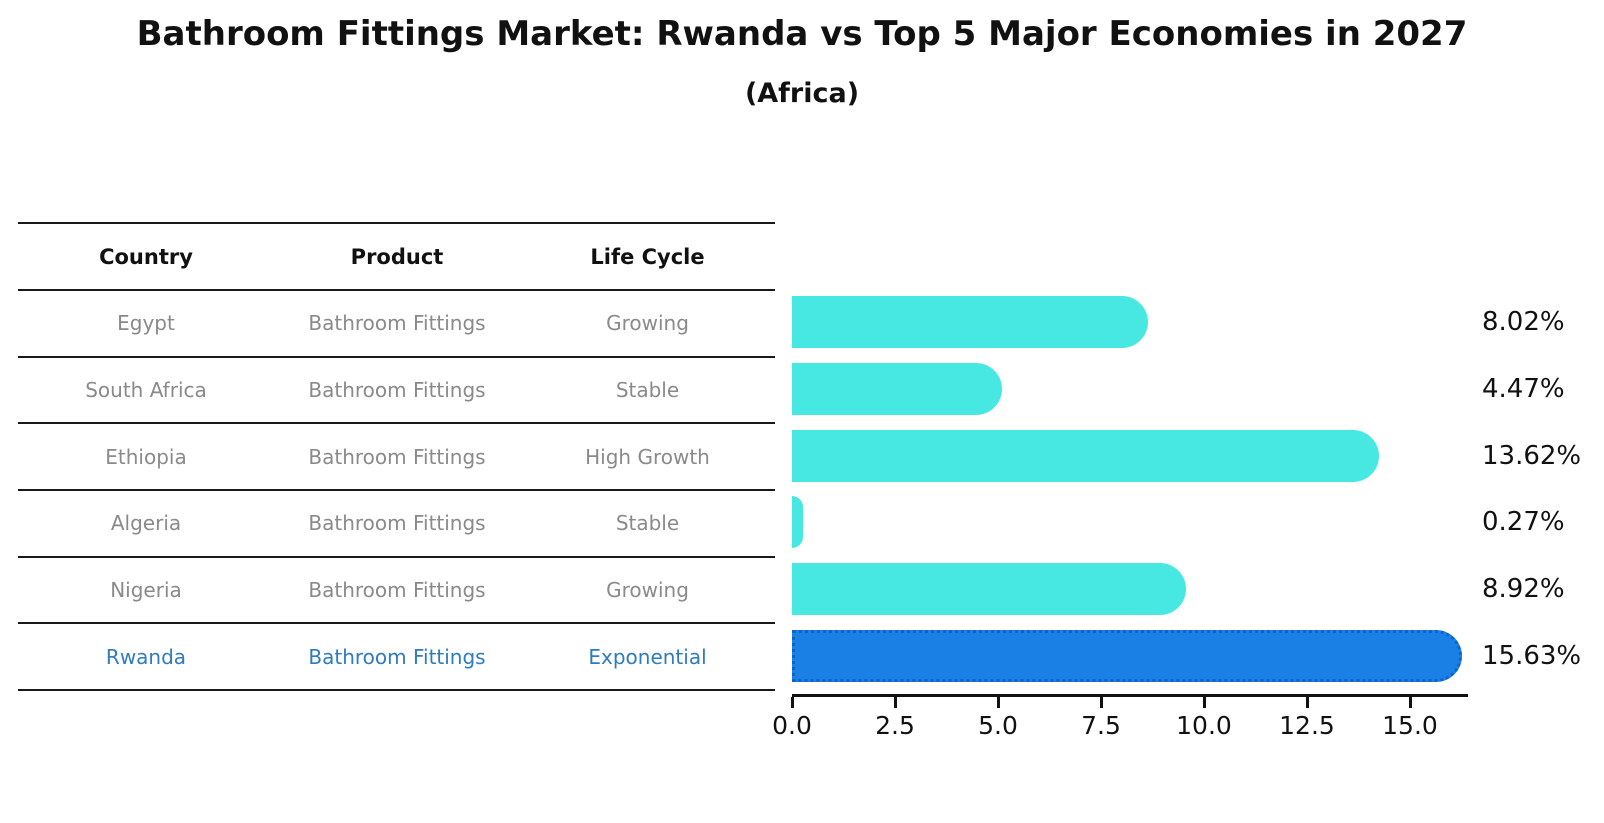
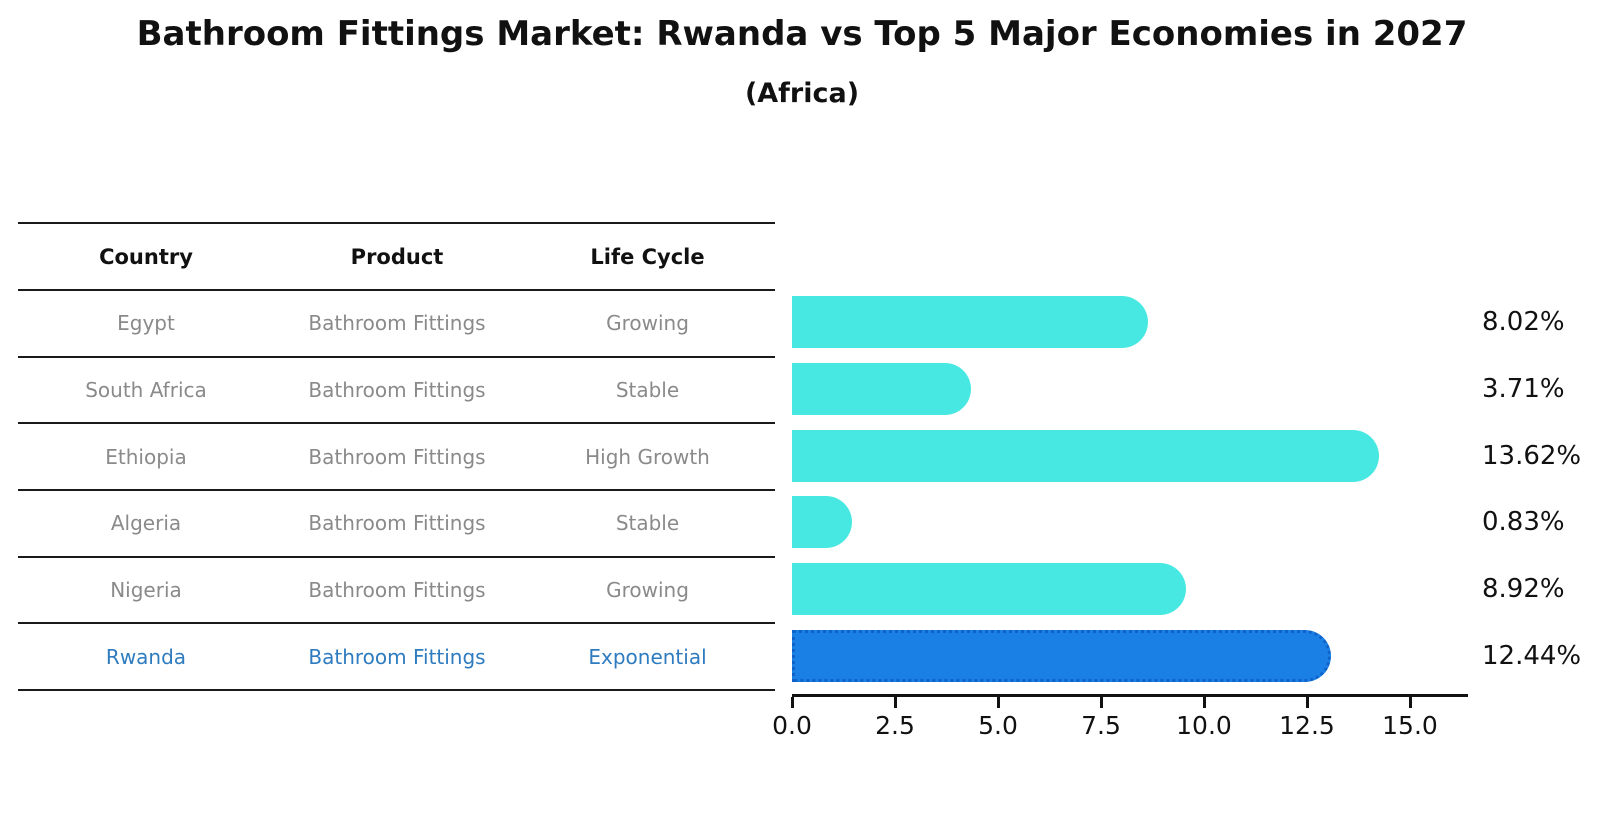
South Africa: 4.47% -> 3.71%
Algeria: 0.27% -> 0.83%
Rwanda: 15.63% -> 12.44%
